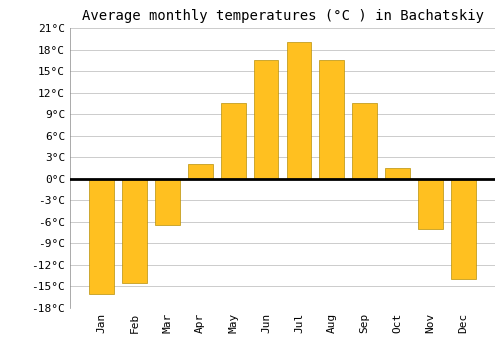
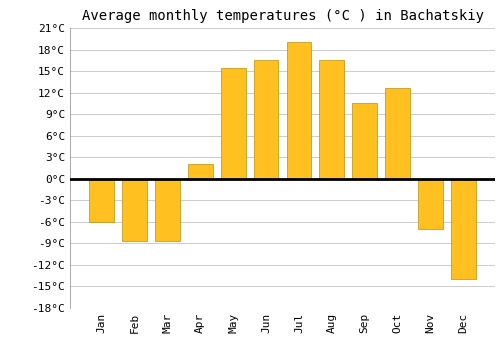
Jan: -16.0°C -> -6.0°C
Feb: -14.5°C -> -8.6°C
Mar: -6.5°C -> -8.6°C
May: 10.5°C -> 15.4°C
Oct: 1.5°C -> 12.6°C
